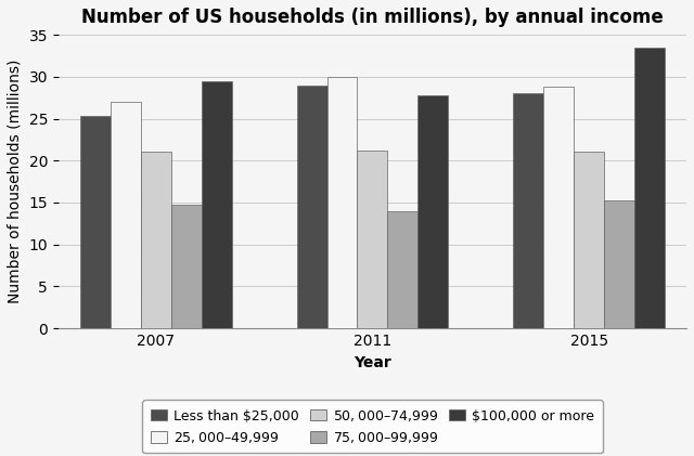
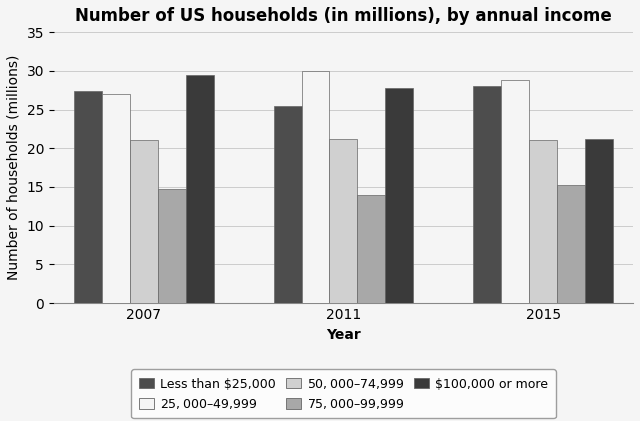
Less than $25,000/2007: 25.3 -> 27.4
Less than $25,000/2011: 28.9 -> 25.4
$100,000 or more/2015: 33.5 -> 21.2
